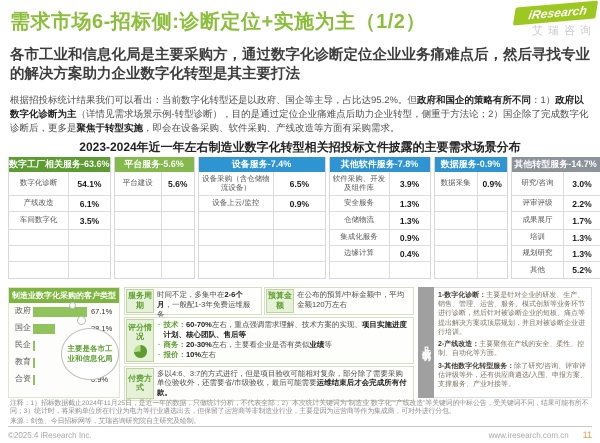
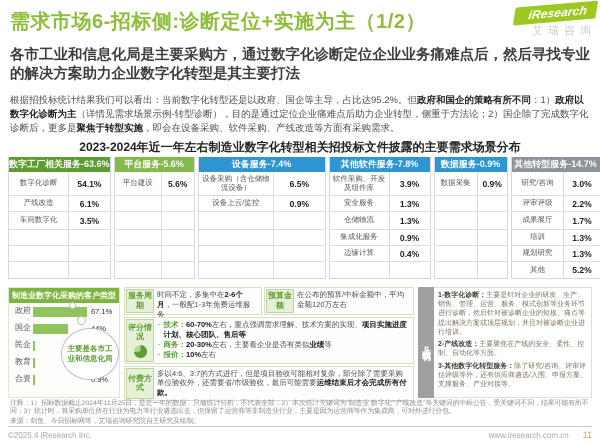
制造业数字化采购的客户类型/国企: 28.1% -> 44%
